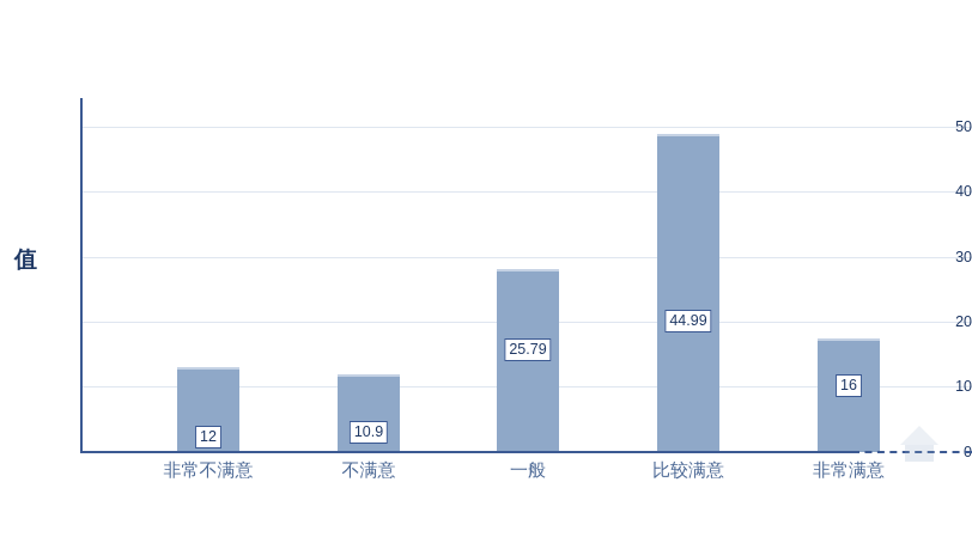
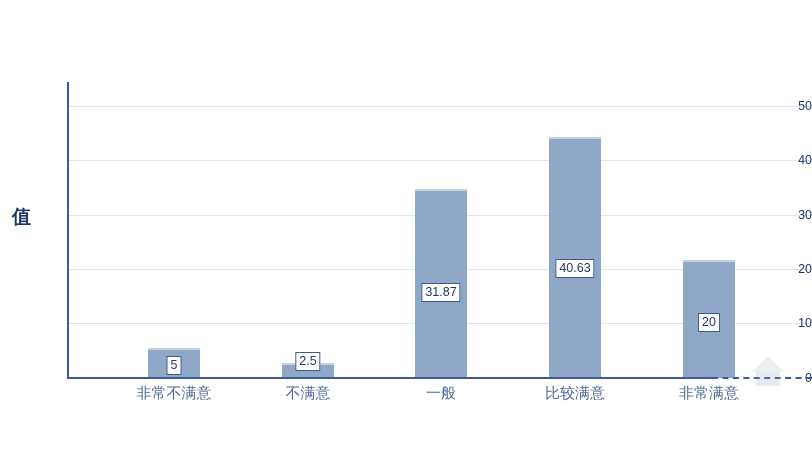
非常不满意: 12 -> 5
不满意: 10.9 -> 2.5
一般: 25.79 -> 31.87
比较满意: 44.99 -> 40.63
非常满意: 16 -> 20
